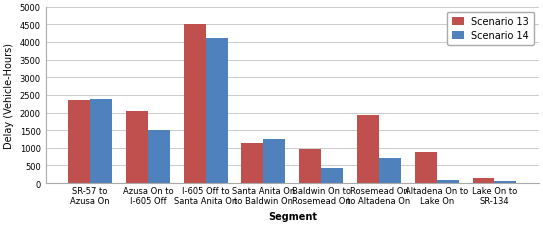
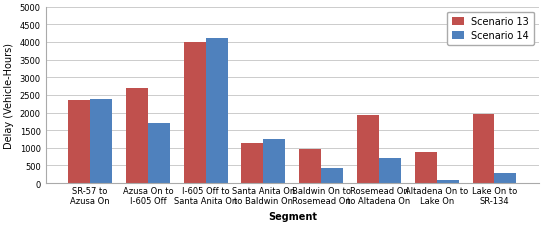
Scenario 13/Azusa On to I-605 Off: 2050 -> 2700
Scenario 14/Azusa On to I-605 Off: 1500 -> 1700
Scenario 13/I-605 Off to Santa Anita On: 4500 -> 4000
Scenario 13/Lake On to SR-134: 150 -> 1950
Scenario 14/Lake On to SR-134: 50 -> 300
